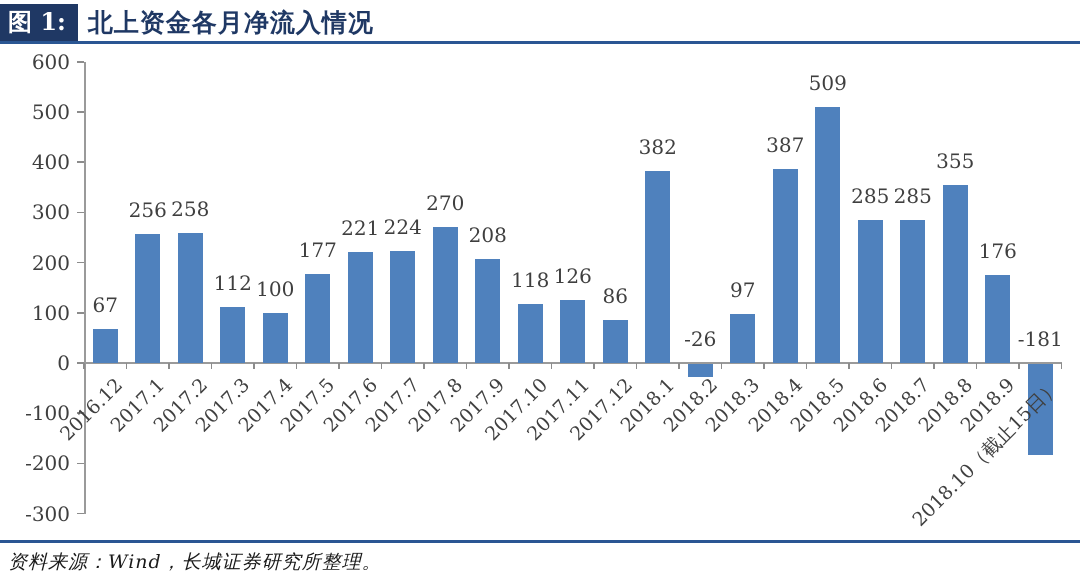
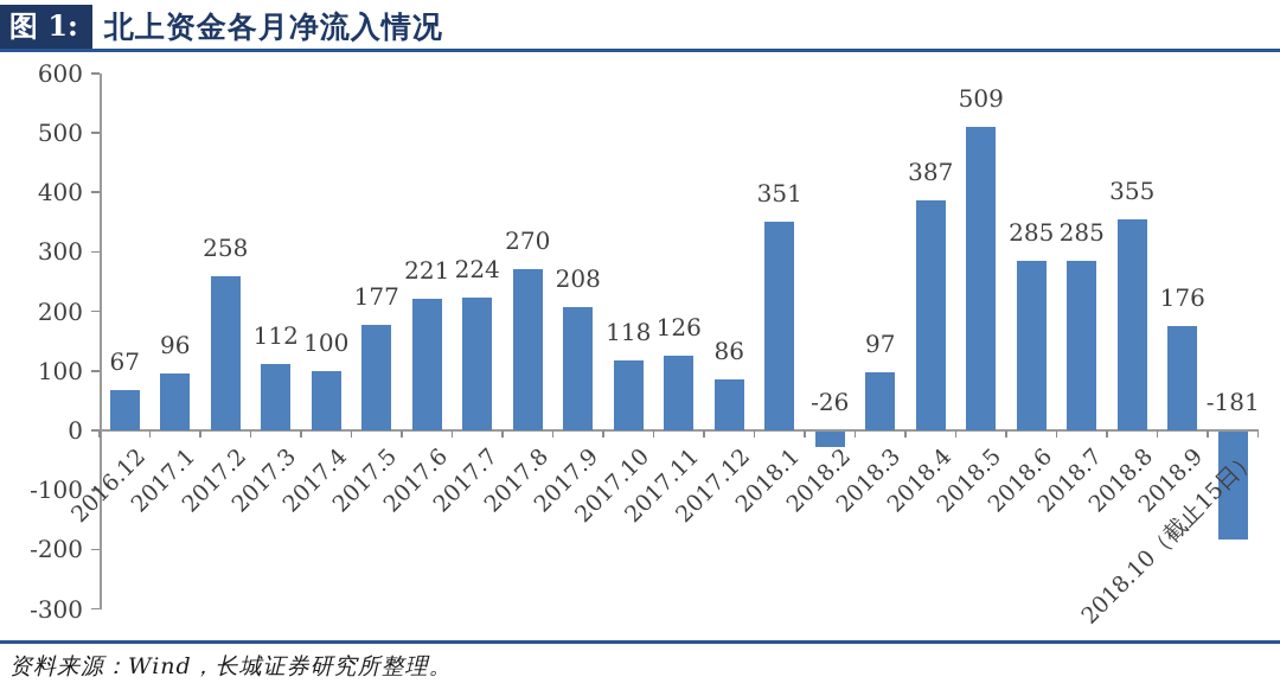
2017.1: 256 -> 96
2018.1: 382 -> 351
